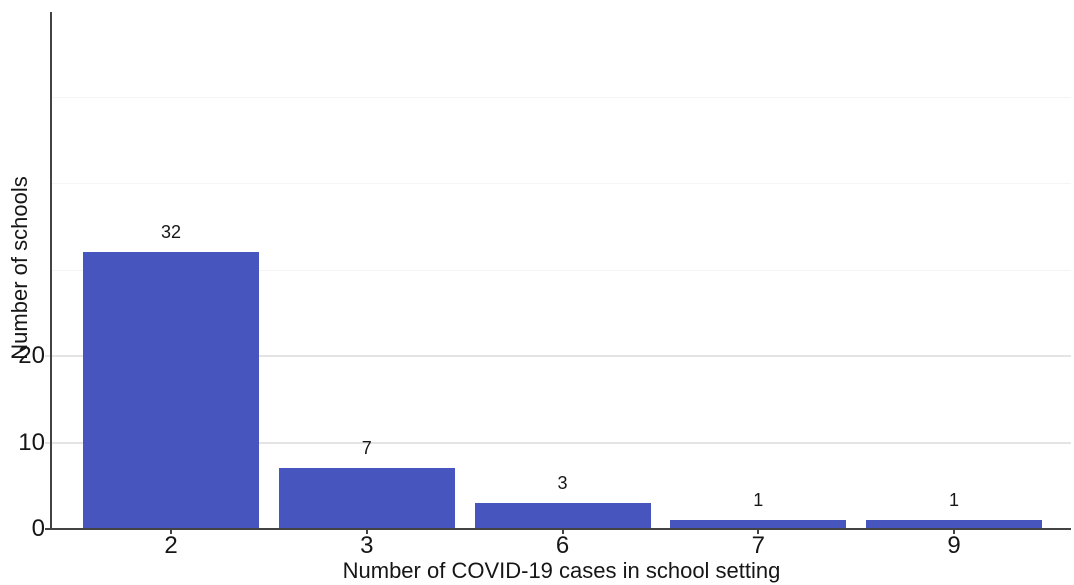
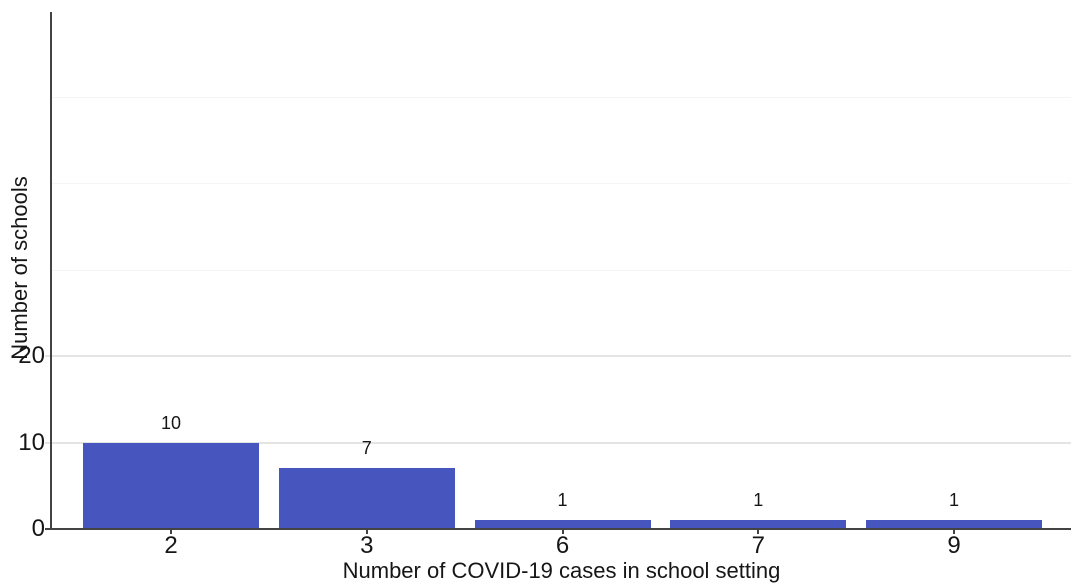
2: 32 -> 10
6: 3 -> 1
